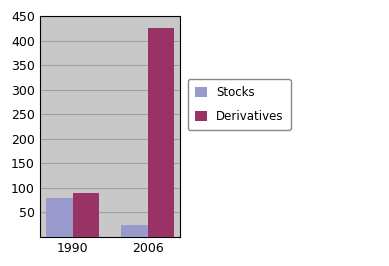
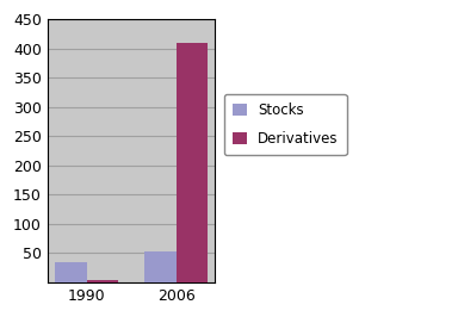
Stocks/1990: 80 -> 35
Derivatives/1990: 90 -> 5
Stocks/2006: 25 -> 54
Derivatives/2006: 425 -> 410
